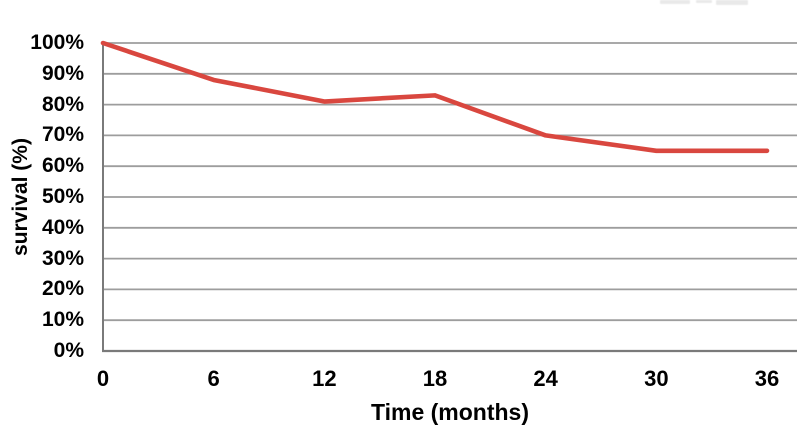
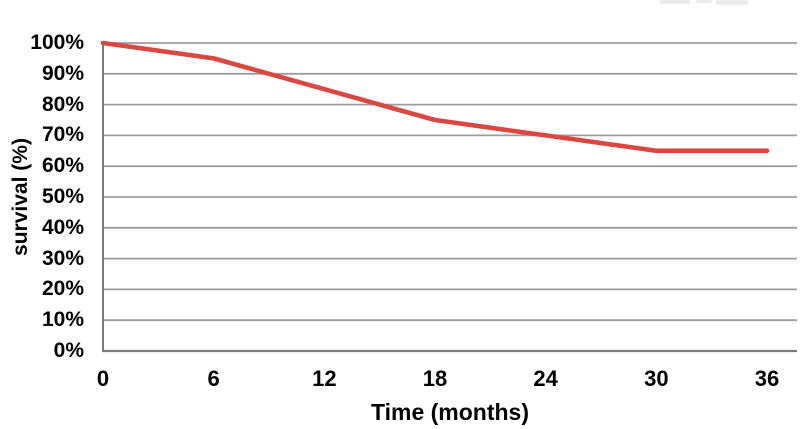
6: 88% -> 95%
12: 81% -> 85%
18: 83% -> 75%
